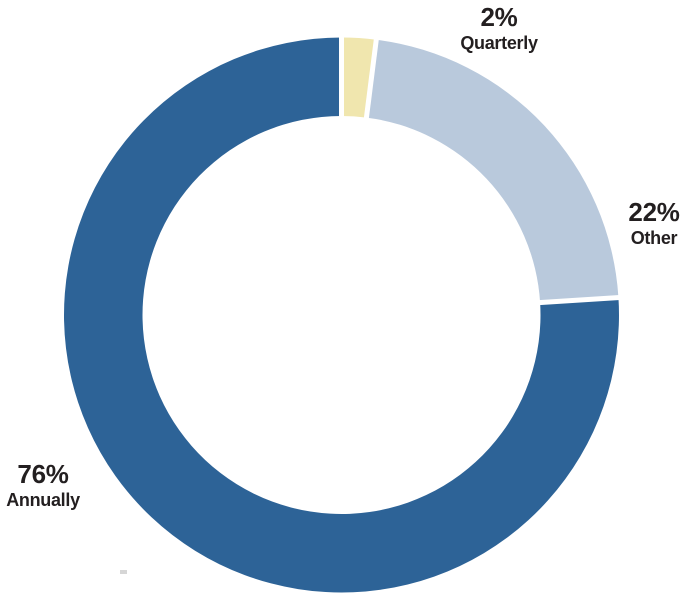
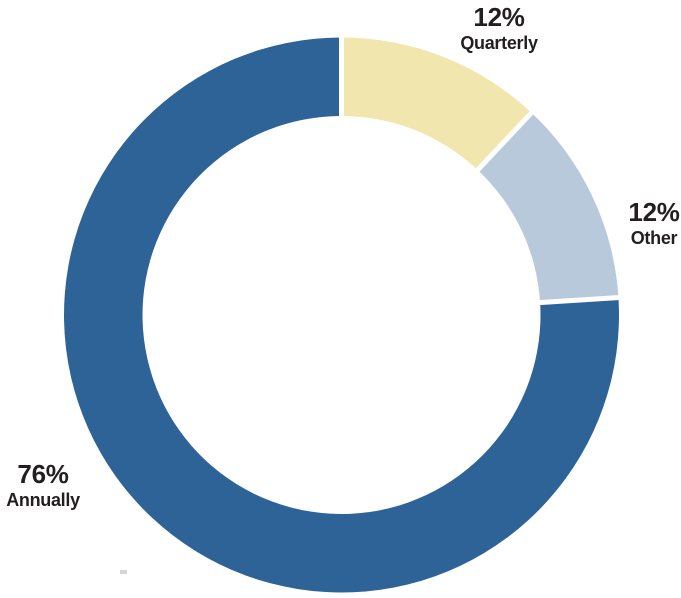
Quarterly: 2% -> 12%
Other: 22% -> 12%
